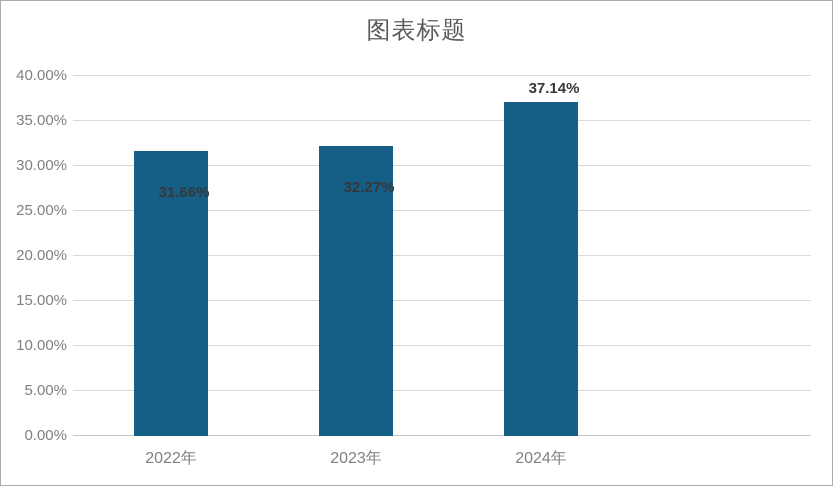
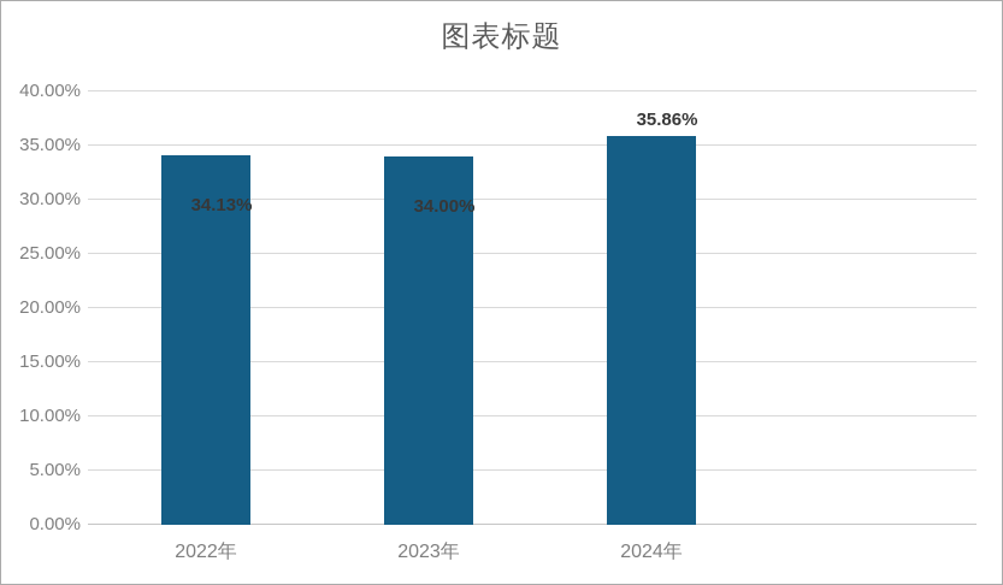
2022年: 31.66% -> 34.13%
2023年: 32.27% -> 34.00%
2024年: 37.14% -> 35.86%
